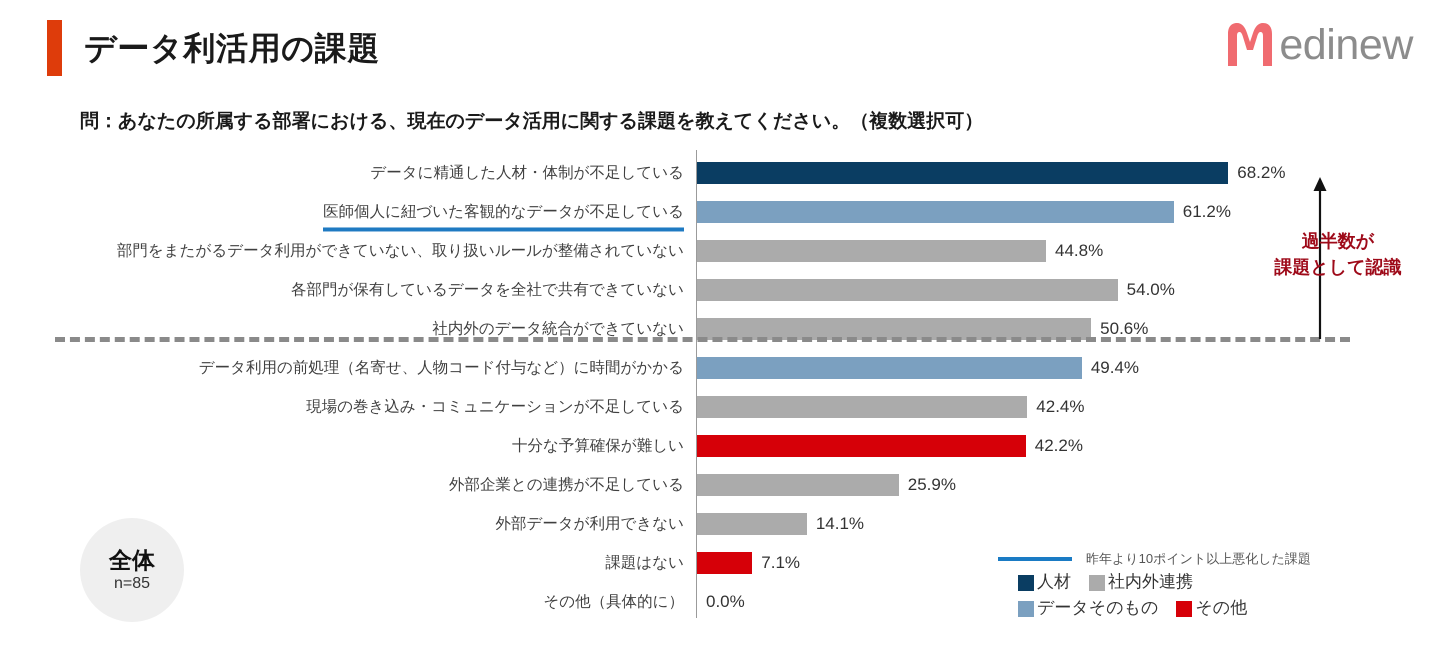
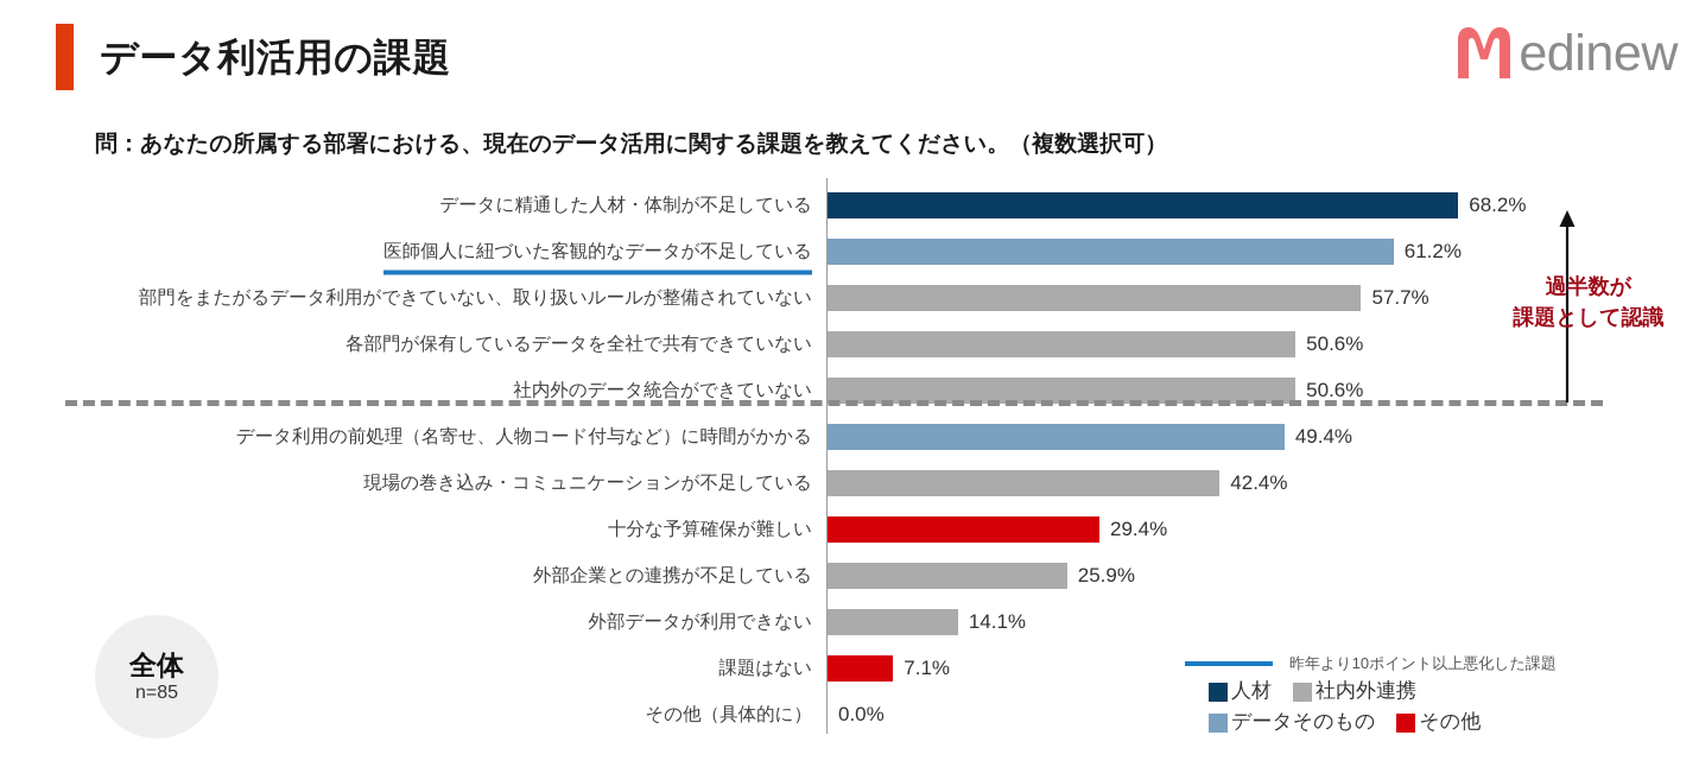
部門をまたがるデータ利用ができていない、取り扱いルールが整備されていない: 44.8% -> 57.7%
各部門が保有しているデータを全社で共有できていない: 54.0% -> 50.6%
十分な予算確保が難しい: 42.2% -> 29.4%
